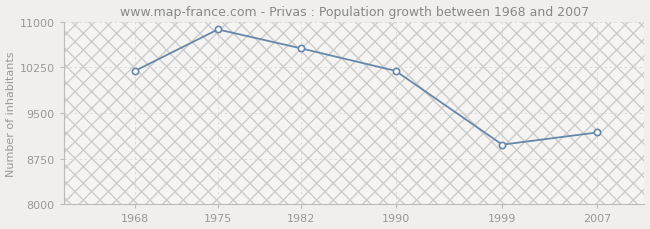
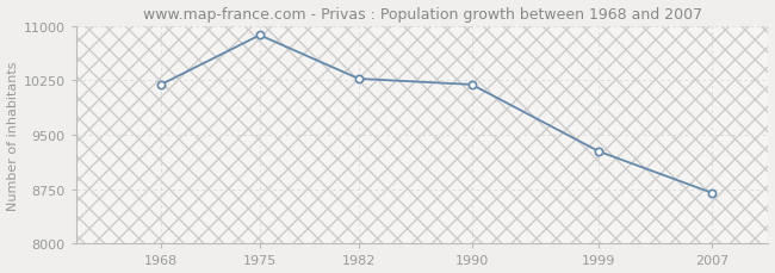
1982: 10560 -> 10270
1999: 8980 -> 9270
2007: 9180 -> 8700
